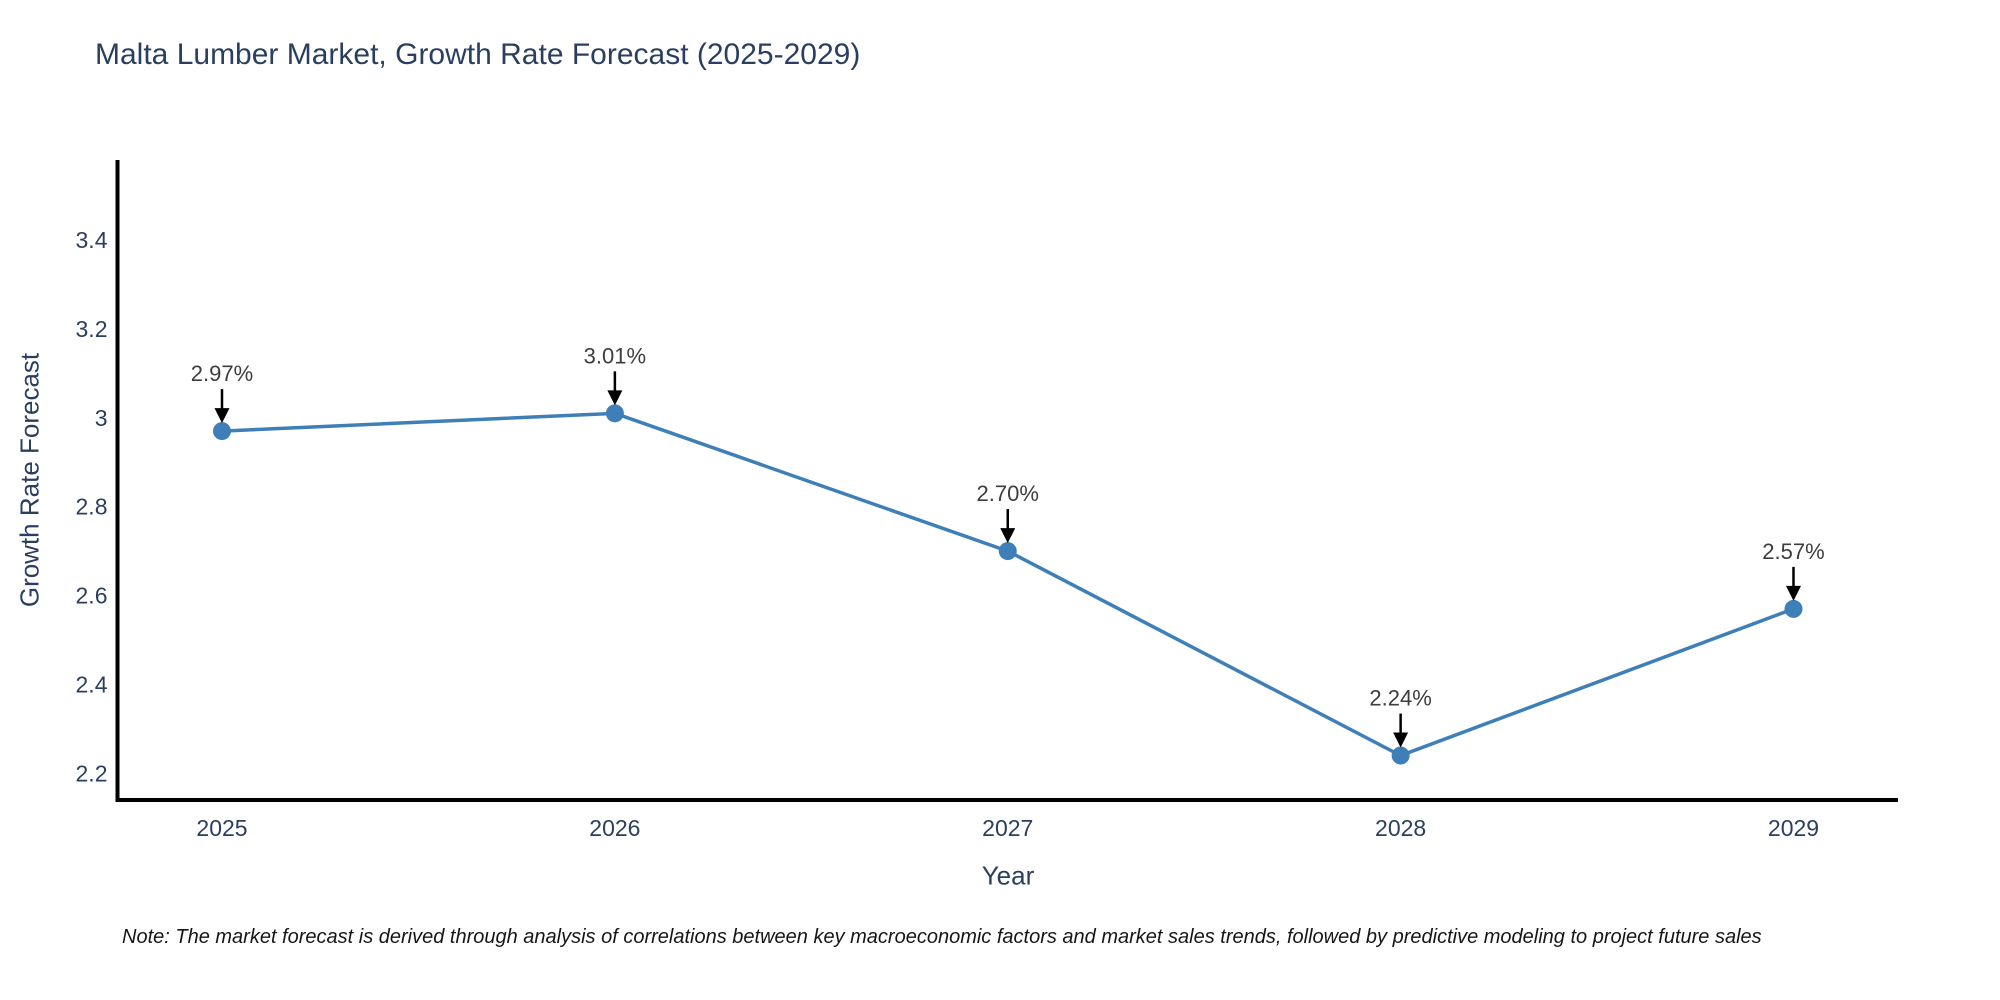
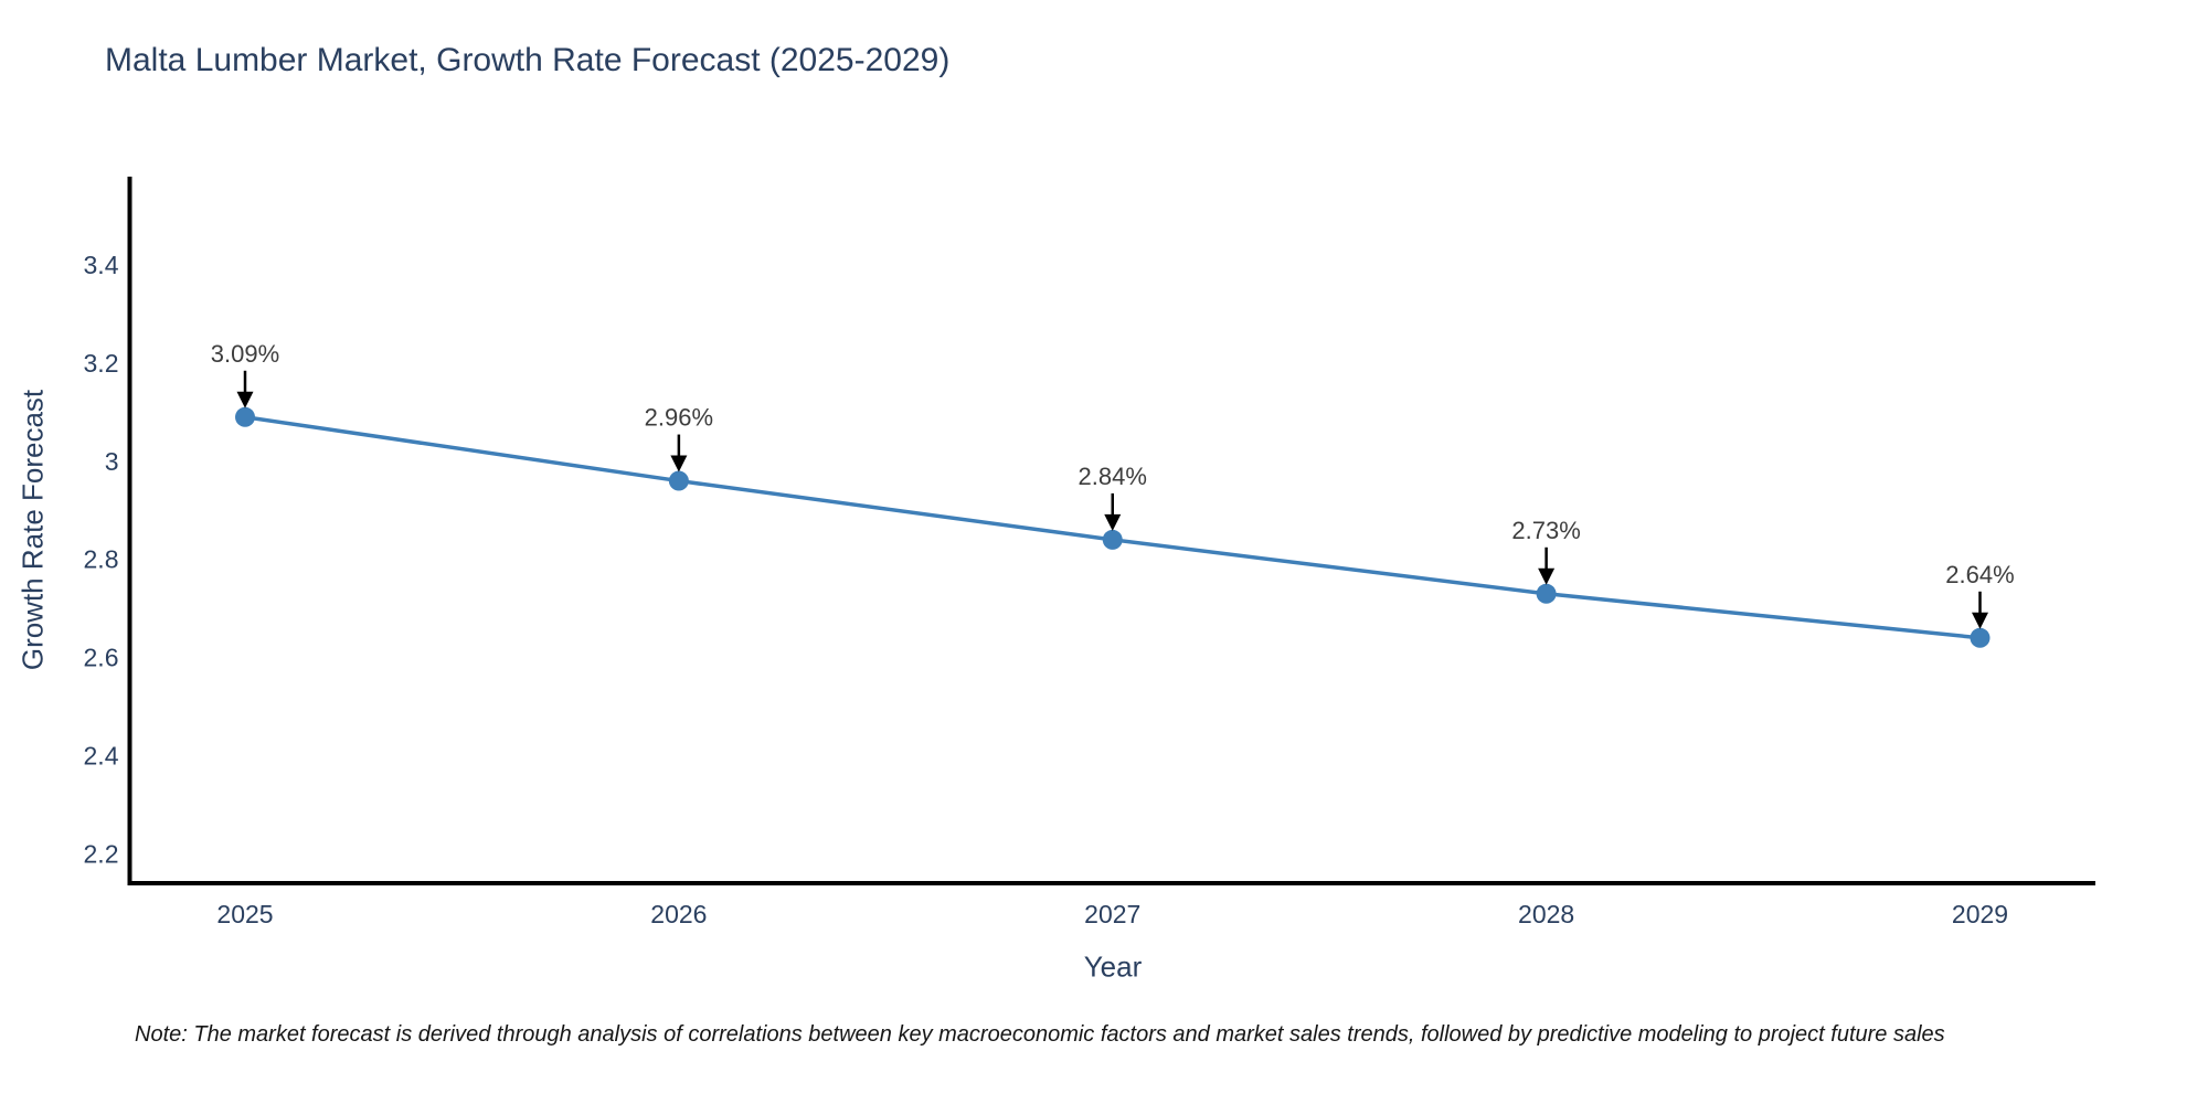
2025: 2.97% -> 3.09%
2026: 3.01% -> 2.96%
2027: 2.70% -> 2.84%
2028: 2.24% -> 2.73%
2029: 2.57% -> 2.64%
